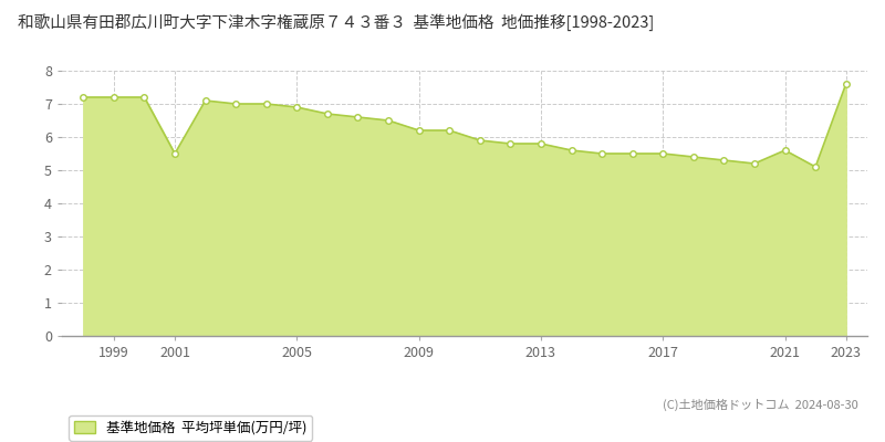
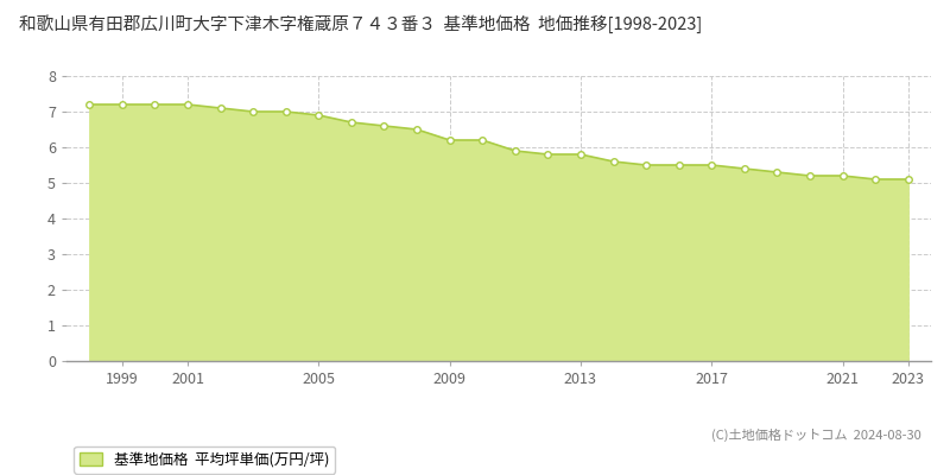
2001: 5.5 -> 7.2
2021: 5.6 -> 5.2
2023: 7.6 -> 5.1
